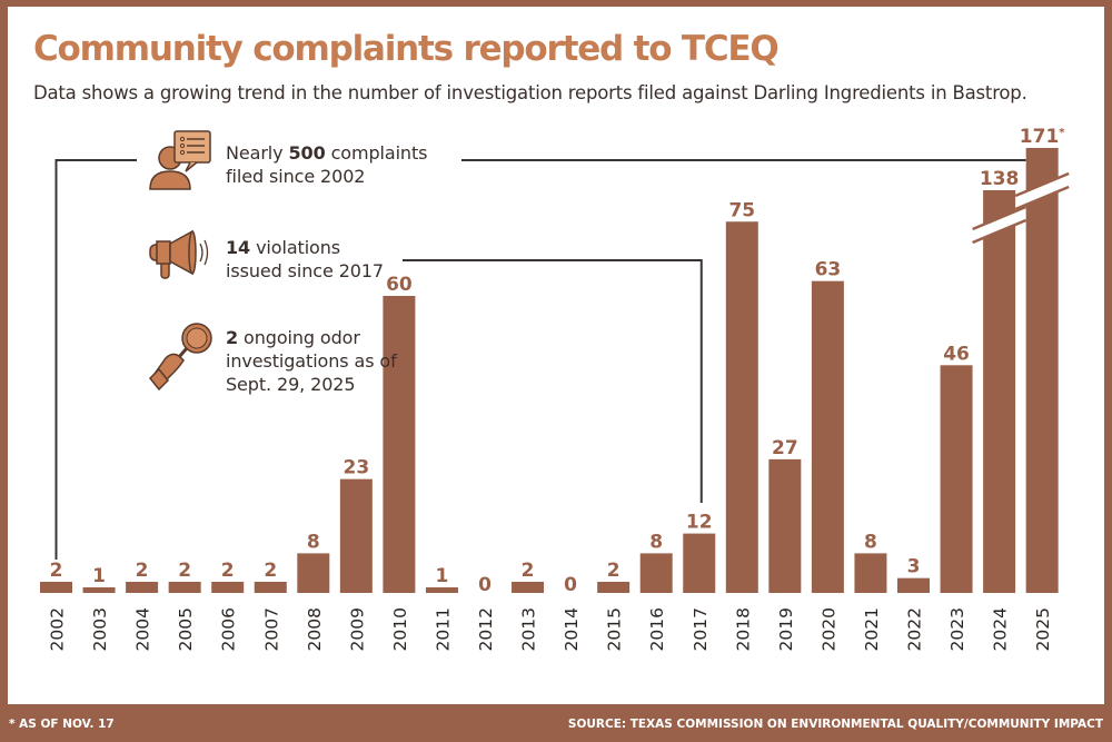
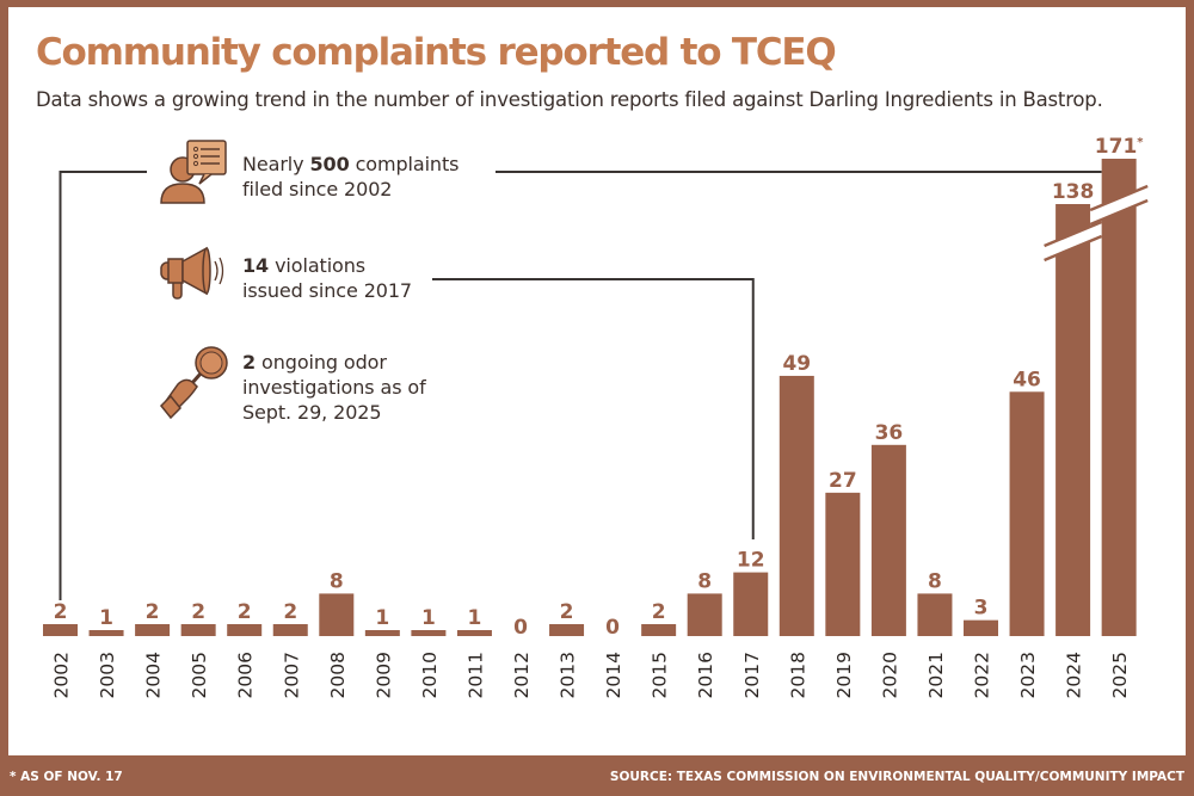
2009: 23 -> 1
2010: 60 -> 1
2018: 75 -> 49
2020: 63 -> 36
